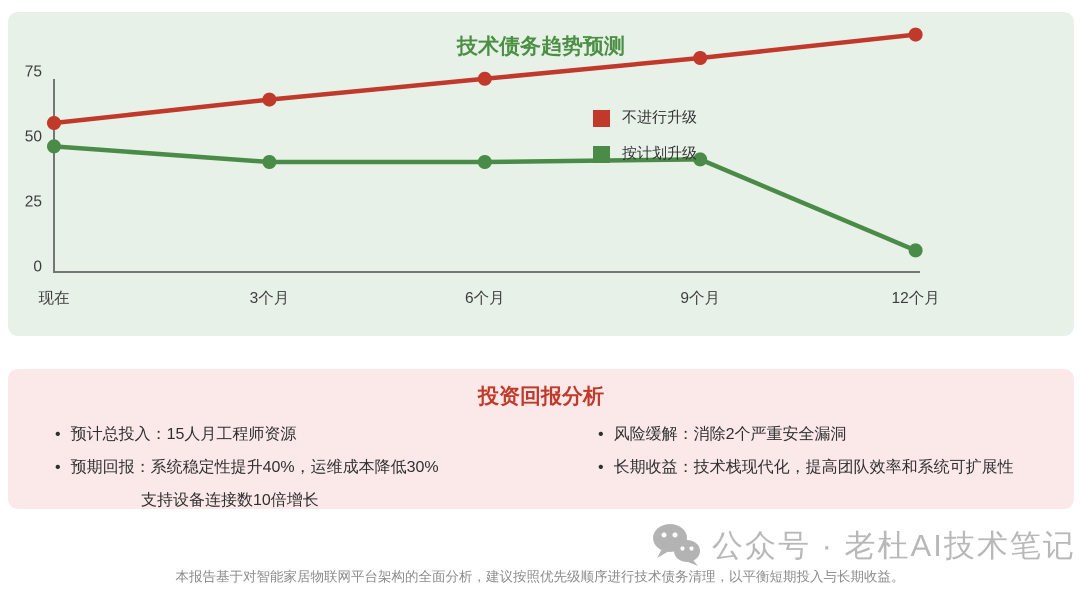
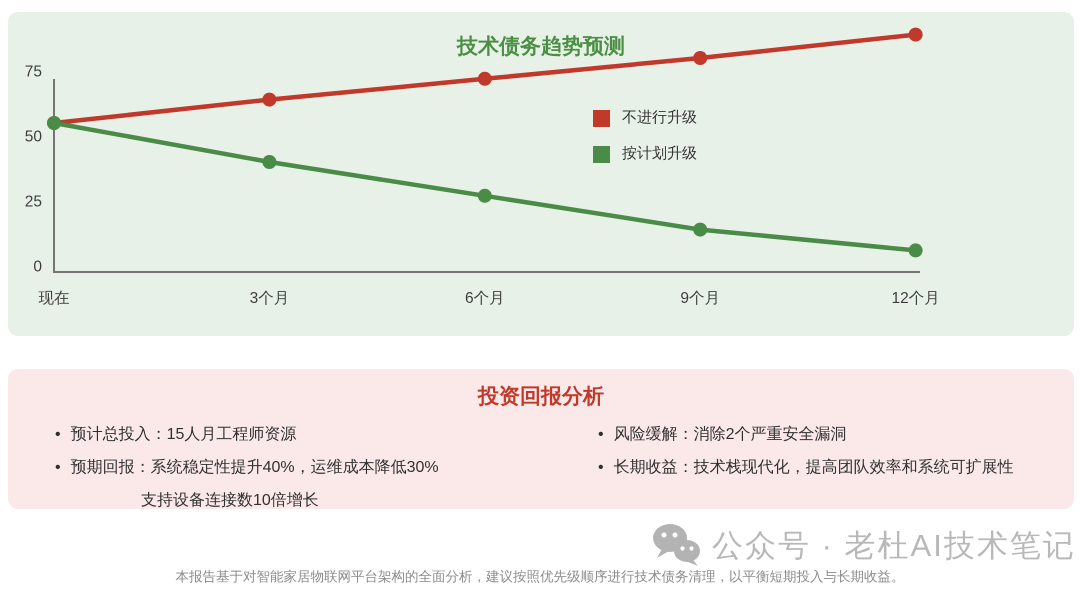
按计划升级/现在: 46 -> 55
按计划升级/6个月: 40 -> 27
按计划升级/9个月: 41 -> 14
